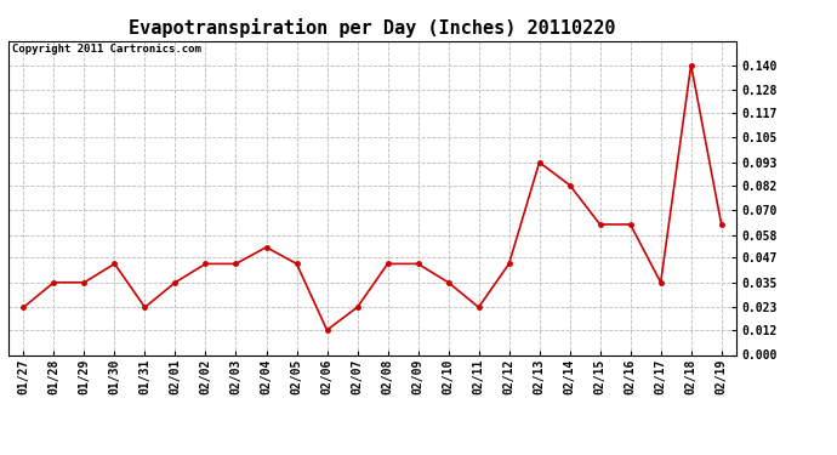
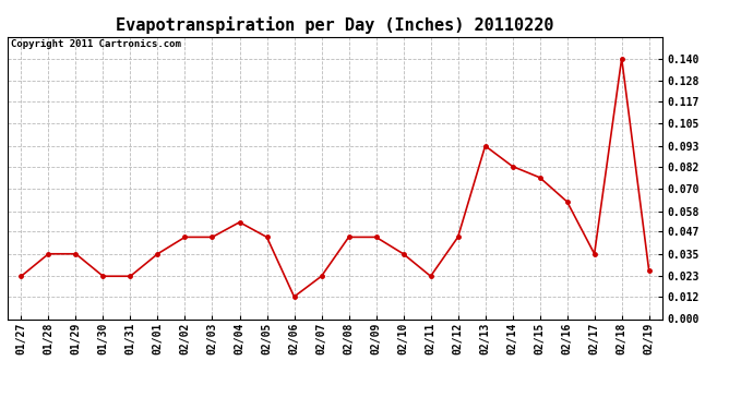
01/30: 0.044 -> 0.023
02/15: 0.063 -> 0.076
02/19: 0.063 -> 0.026
